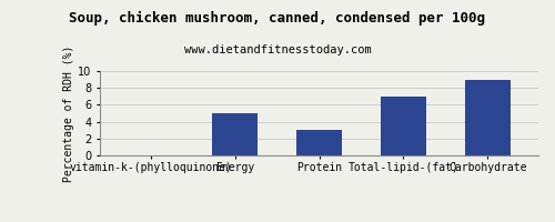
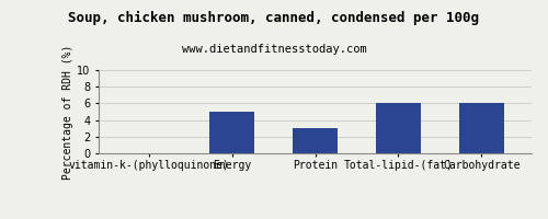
Total-lipid-(fat): 7 -> 6
Carbohydrate: 9 -> 6
